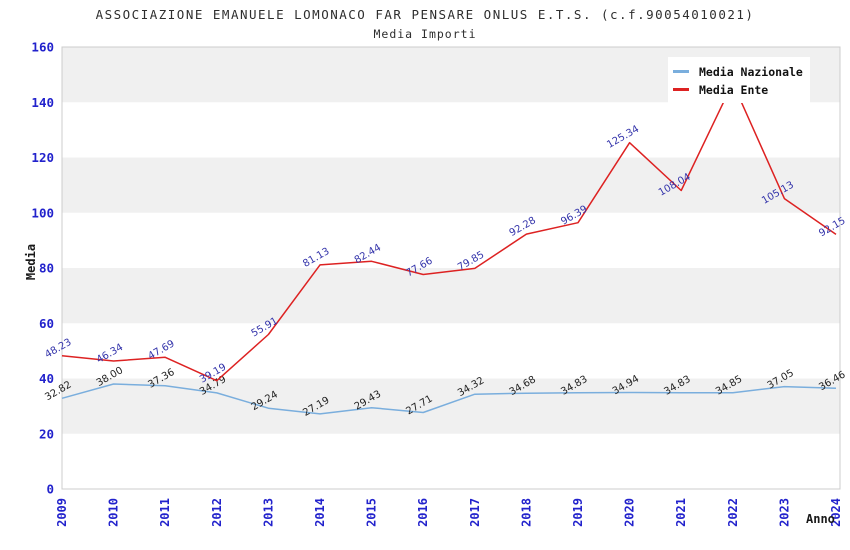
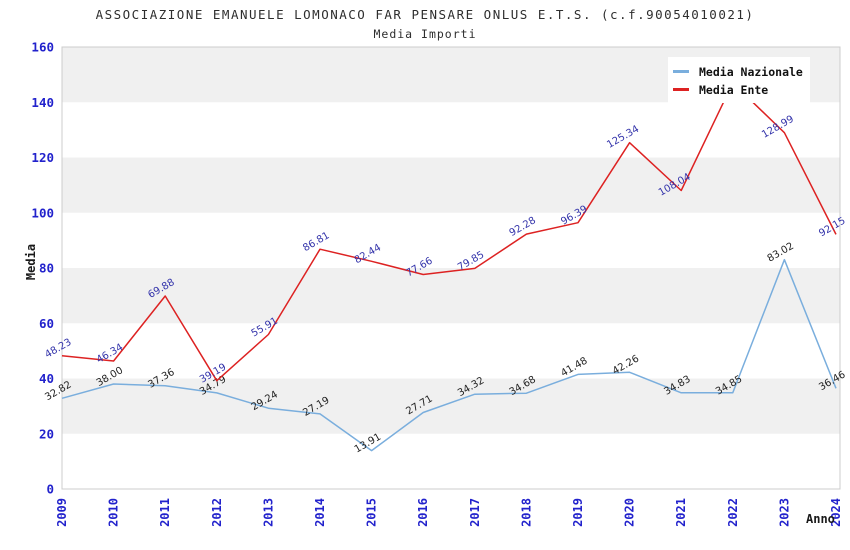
Media Ente/2011: 47.69 -> 69.88
Media Ente/2014: 81.13 -> 86.81
Media Nazionale/2015: 29.43 -> 13.91
Media Nazionale/2019: 34.83 -> 41.48
Media Nazionale/2020: 34.94 -> 42.26
Media Nazionale/2023: 37.05 -> 83.02
Media Ente/2023: 105.13 -> 128.99
